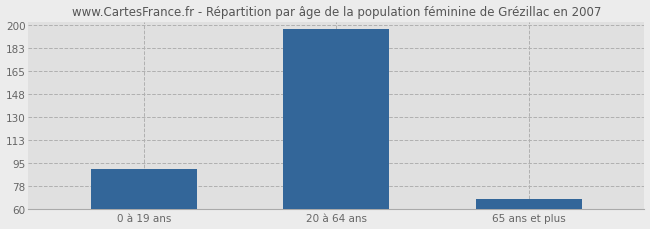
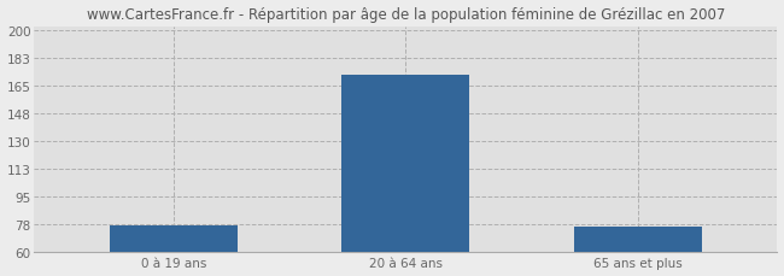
0 à 19 ans: 91 -> 77
20 à 64 ans: 197 -> 172
65 ans et plus: 68 -> 76
